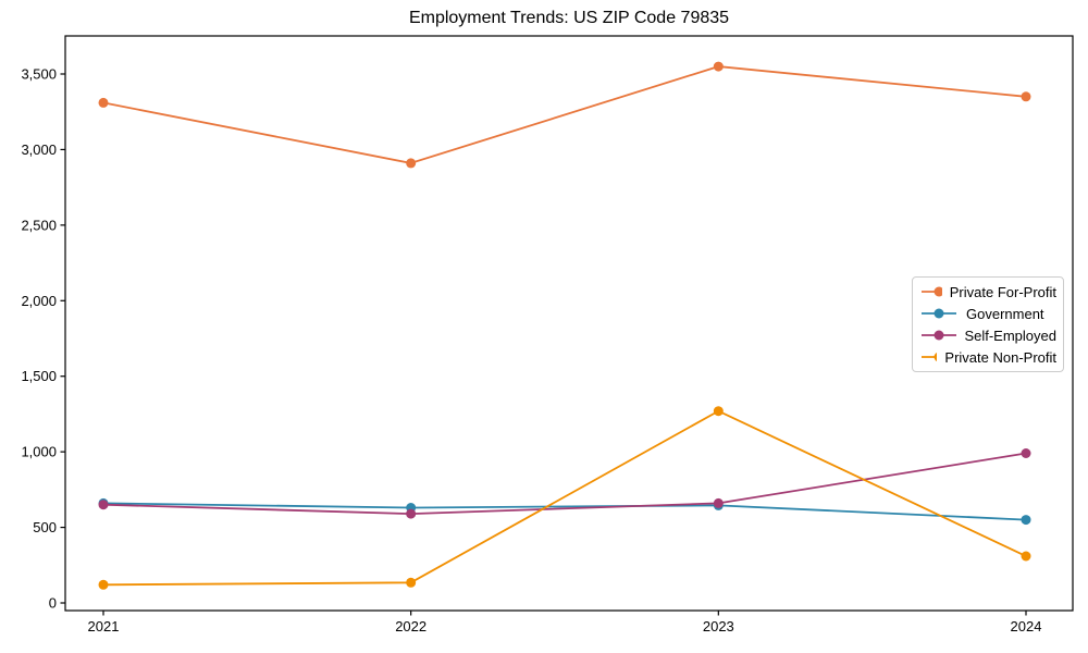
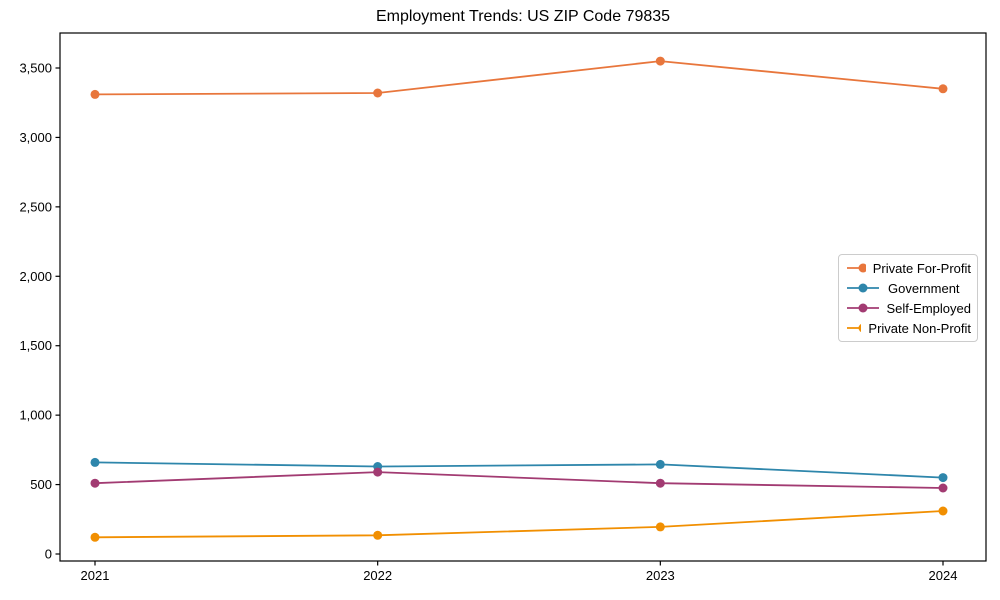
Self-Employed/2021: 650 -> 510
Private For-Profit/2022: 2910 -> 3320
Self-Employed/2023: 660 -> 510
Private Non-Profit/2023: 1270 -> 200
Self-Employed/2024: 990 -> 480
